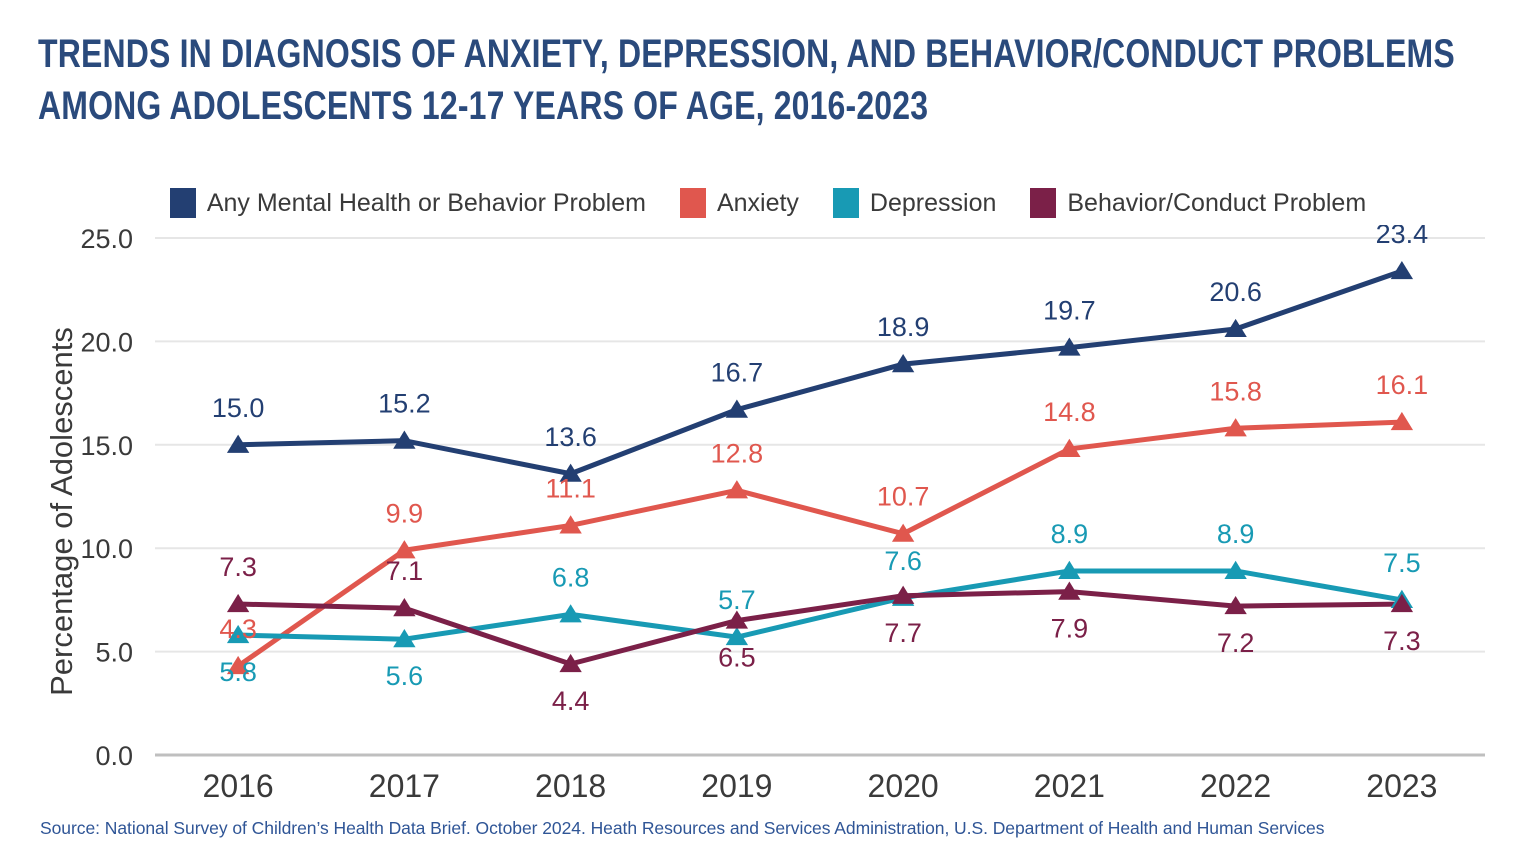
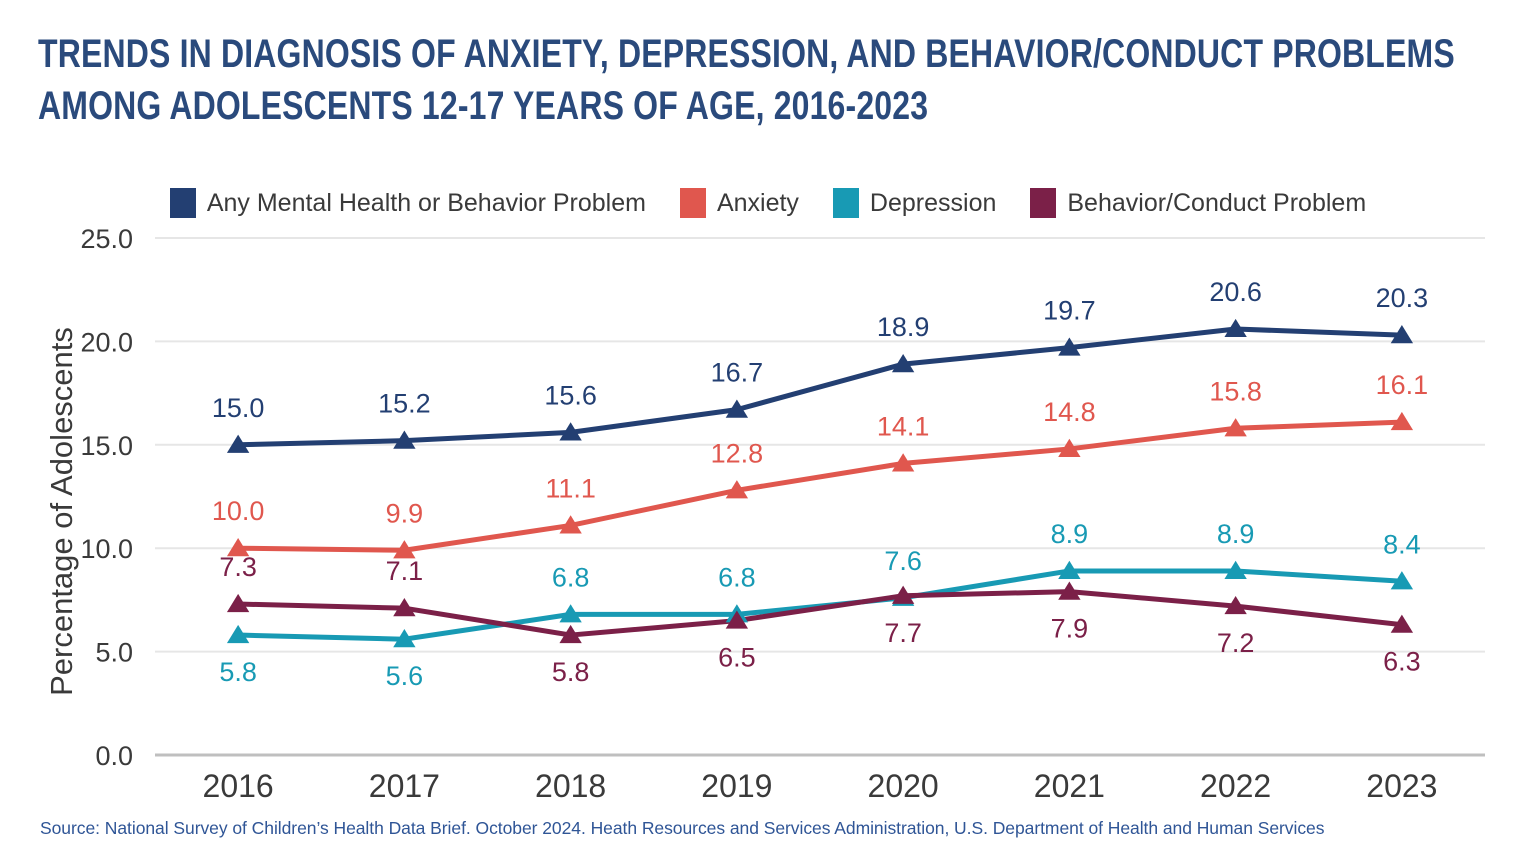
Anxiety/2016: 4.3 -> 10.0
Any Mental Health or Behavior Problem/2018: 13.6 -> 15.6
Behavior/Conduct Problem/2018: 4.4 -> 5.8
Depression/2019: 5.7 -> 6.8
Anxiety/2020: 10.7 -> 14.1
Any Mental Health or Behavior Problem/2023: 23.4 -> 20.3
Depression/2023: 7.5 -> 8.4
Behavior/Conduct Problem/2023: 7.3 -> 6.3
